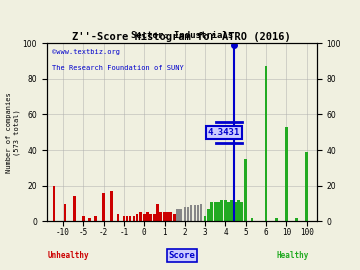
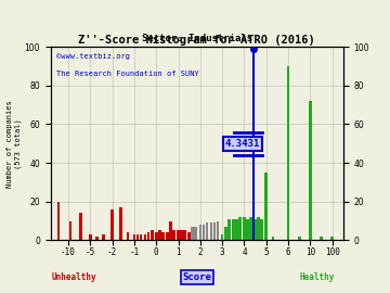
6: 87 -> 90
10: 53 -> 72
100: 39 -> 2
